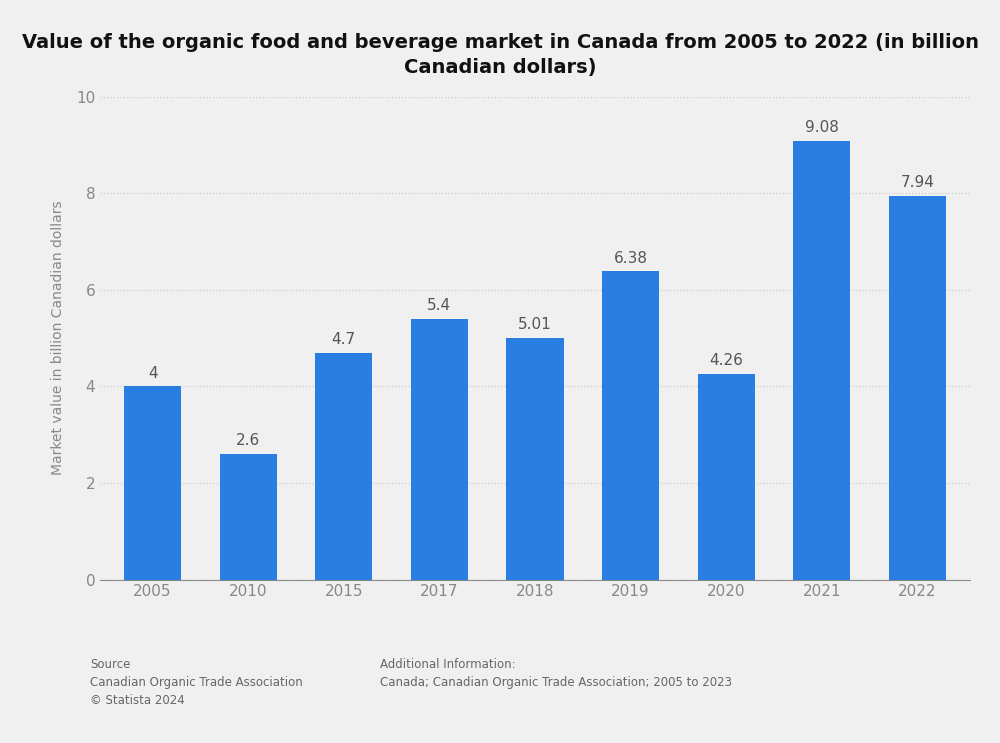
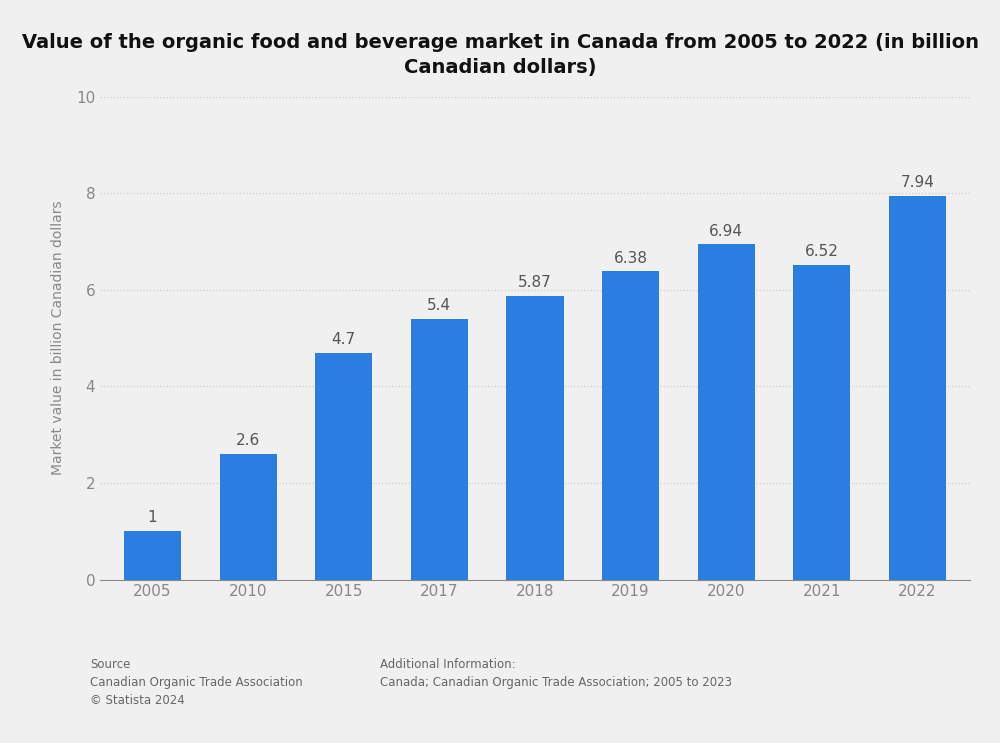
2005: 4 -> 1
2018: 5.01 -> 5.87
2020: 4.26 -> 6.94
2021: 9.08 -> 6.52
